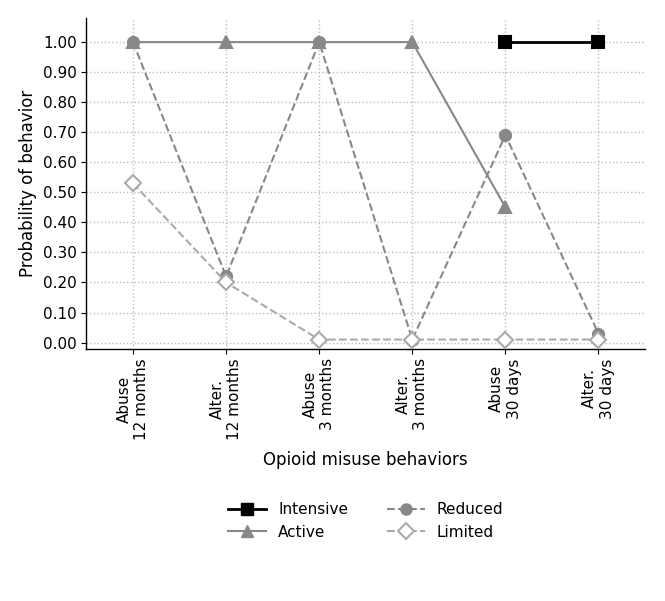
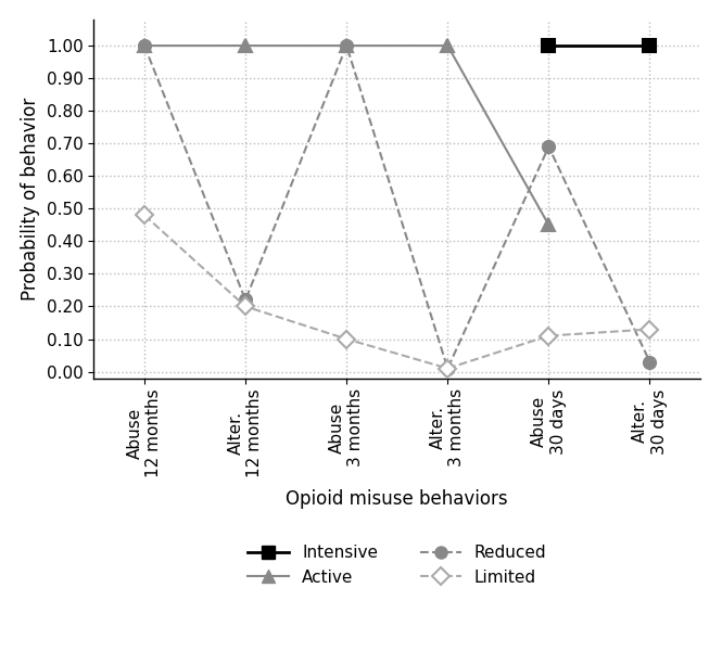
Limited/Abuse 12 months: 0.53 -> 0.48
Limited/Abuse 3 months: 0.01 -> 0.10
Limited/Abuse 30 days: 0.01 -> 0.11
Limited/Alter. 30 days: 0.01 -> 0.13
